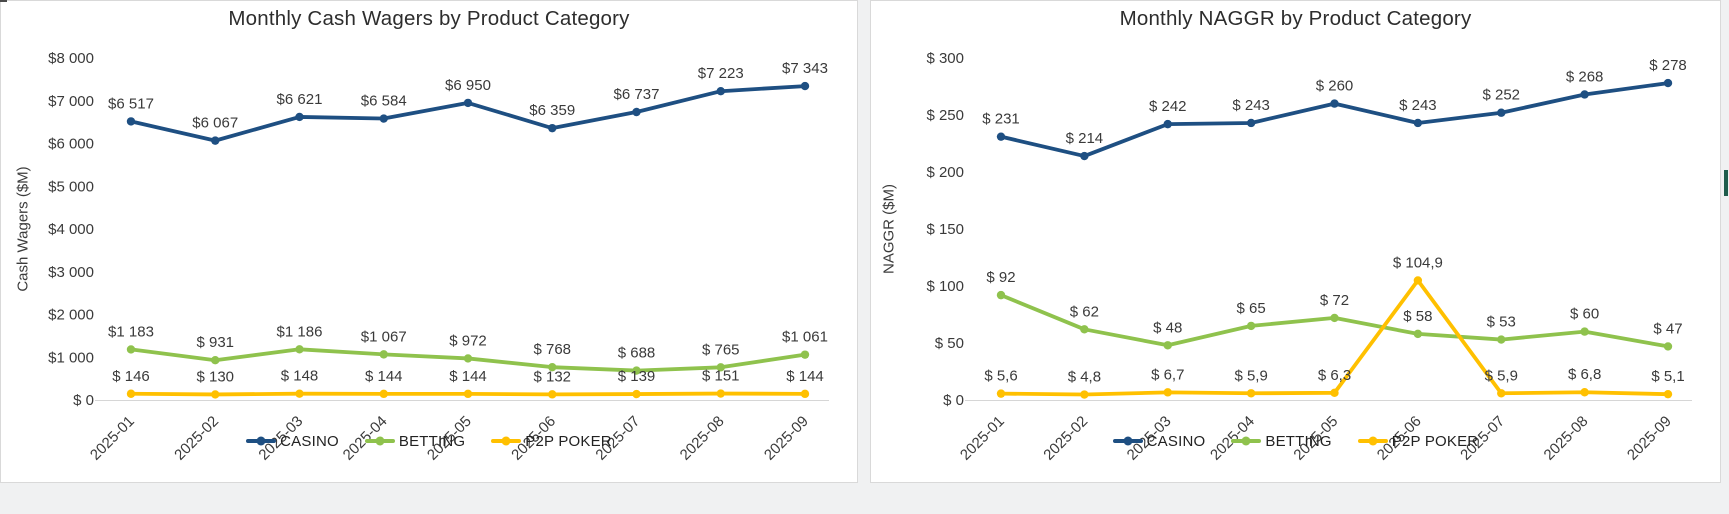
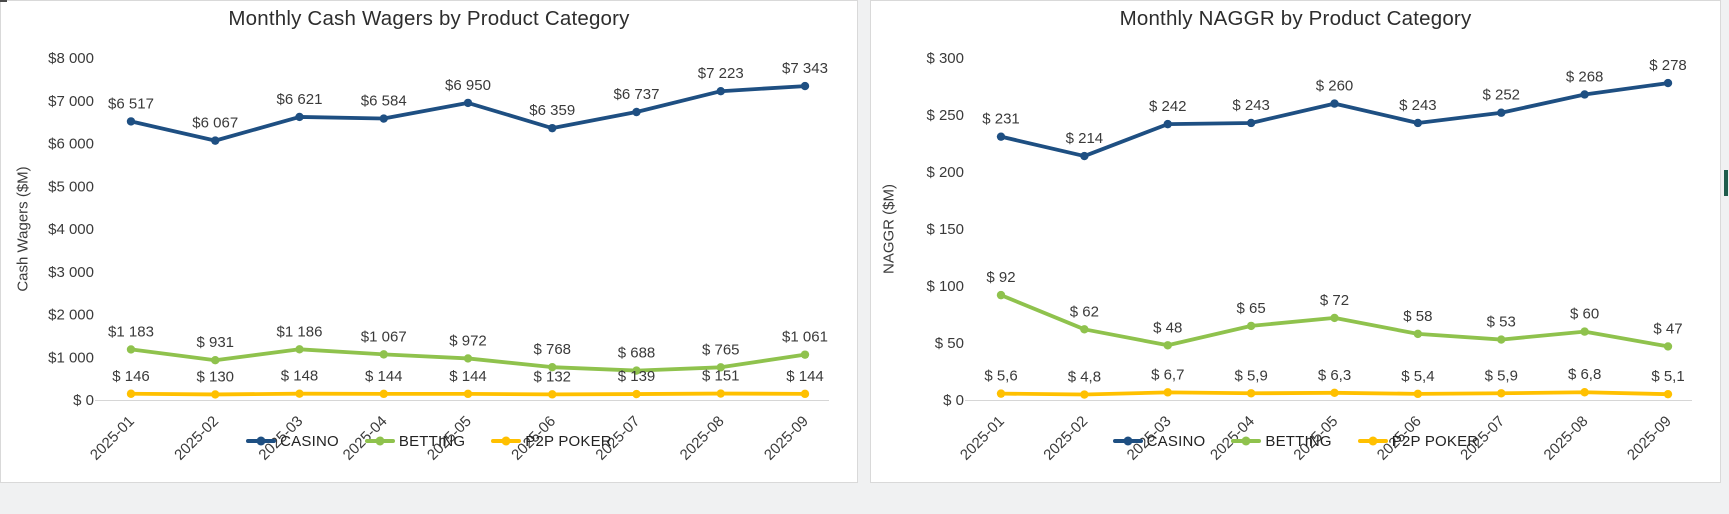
Monthly NAGGR by Product Category/P2P POKER/2025-06: 104,9 -> 5,4
